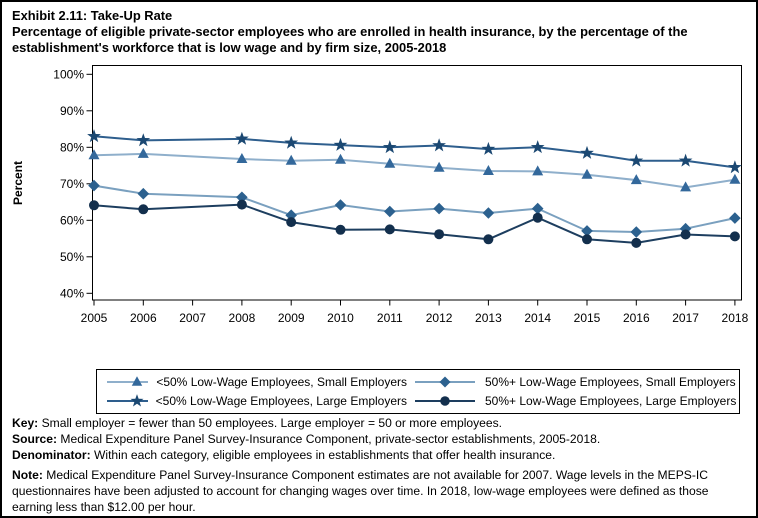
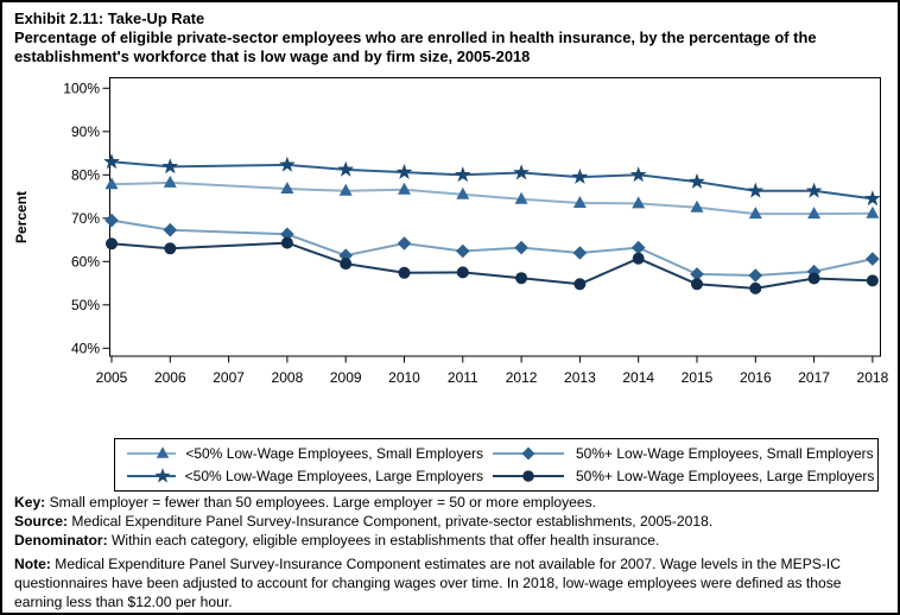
<50% Low-Wage Employees, Small Employers/2017: 69% -> 71%
